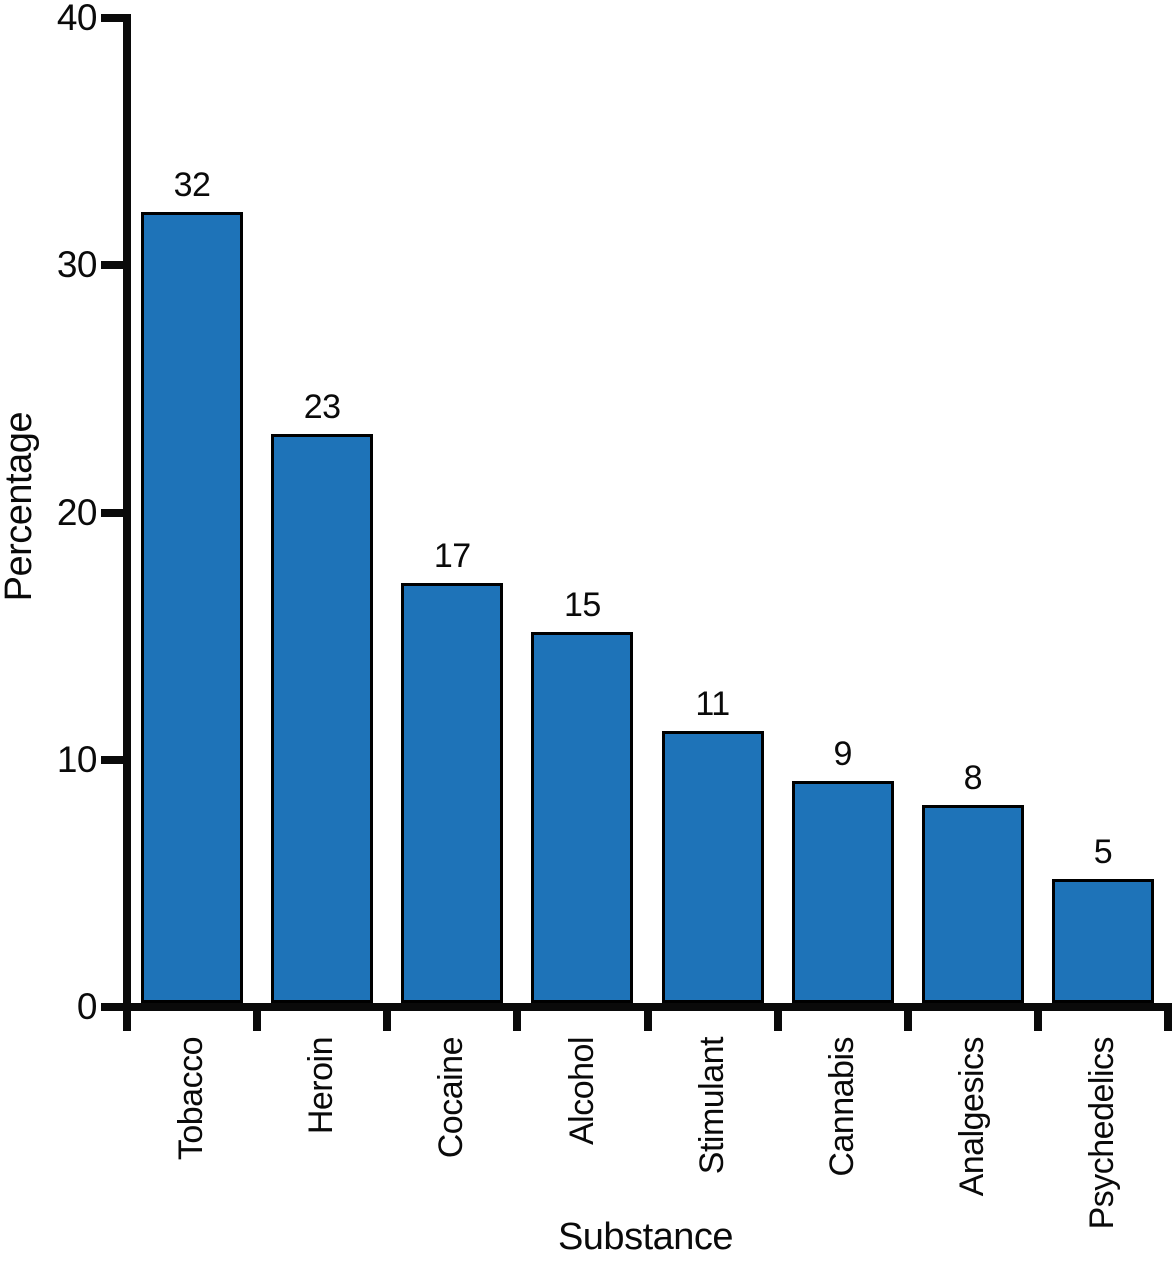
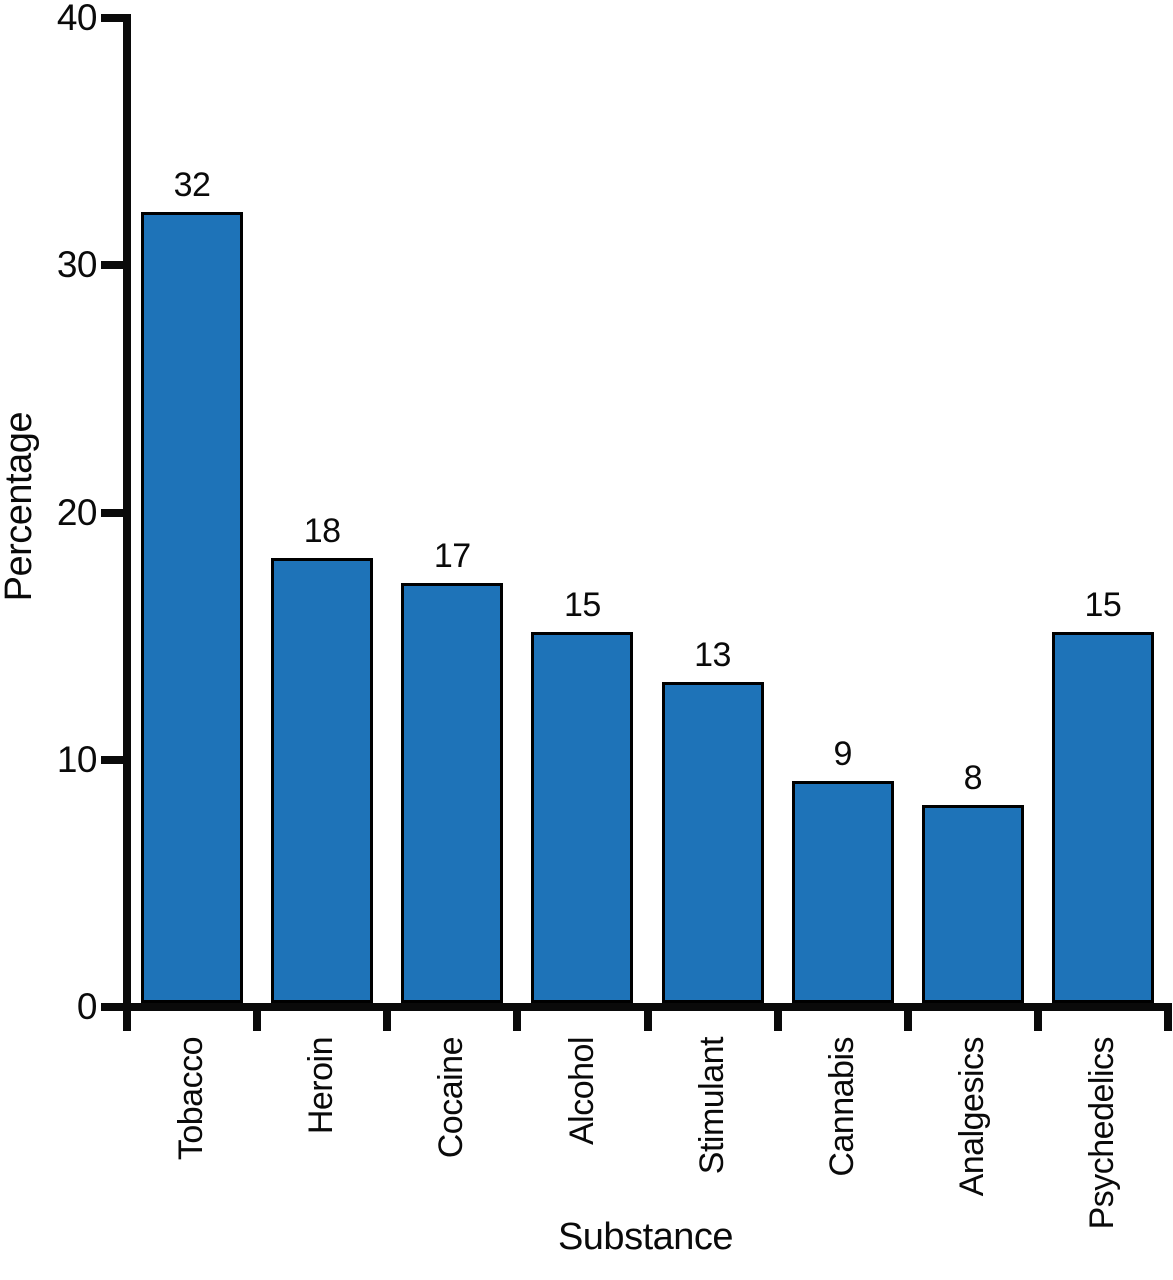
Heroin: 23 -> 18
Stimulant: 11 -> 13
Psychedelics: 5 -> 15
